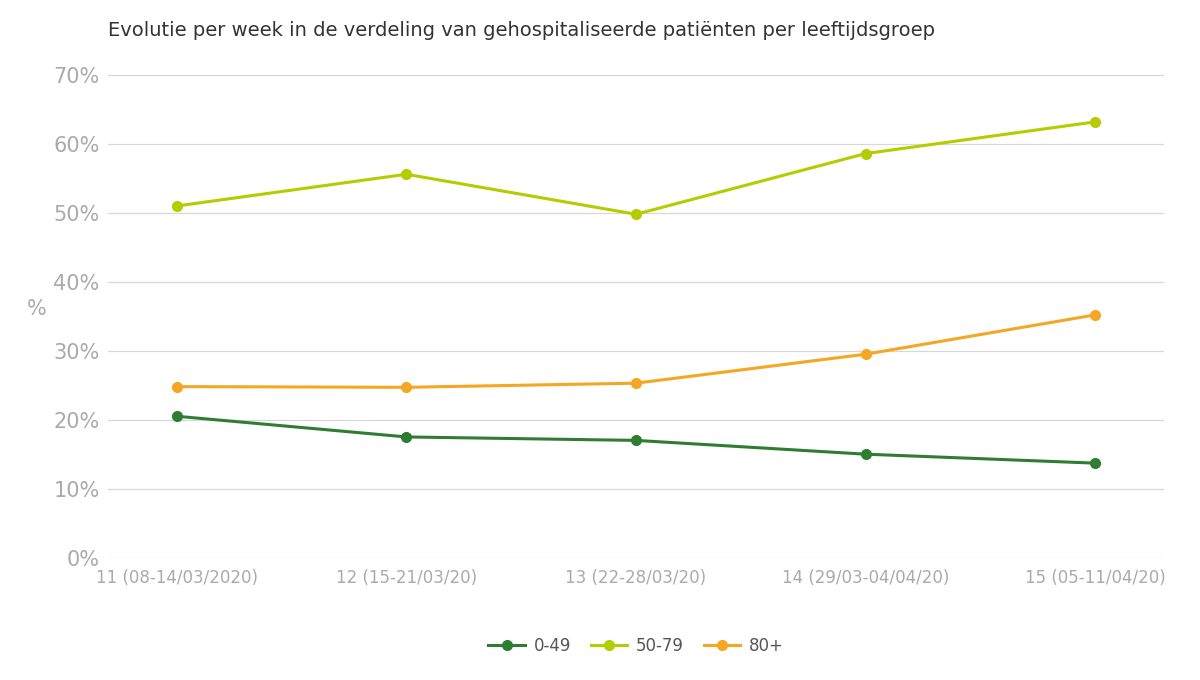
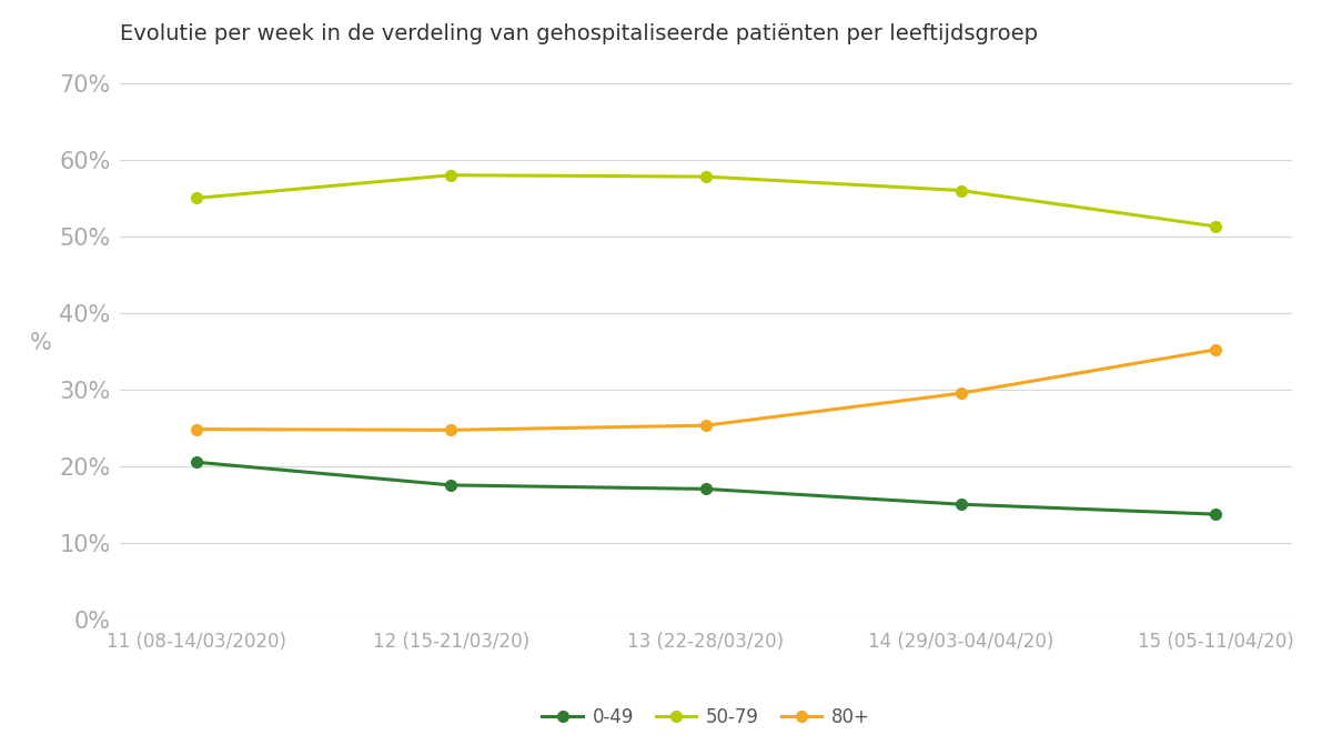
50-79/11 (08-14/03/2020): 51.0% -> 55.0%
50-79/12 (15-21/03/20): 55.6% -> 58.0%
50-79/13 (22-28/03/20): 49.8% -> 57.8%
50-79/14 (29/03-04/04/20): 58.6% -> 56.0%
50-79/15 (05-11/04/20): 63.2% -> 51.3%
